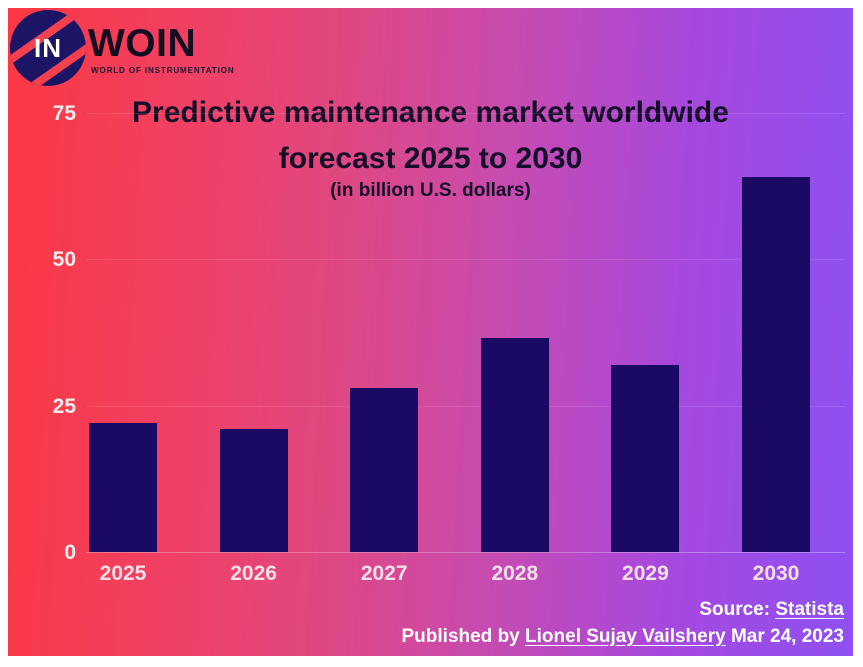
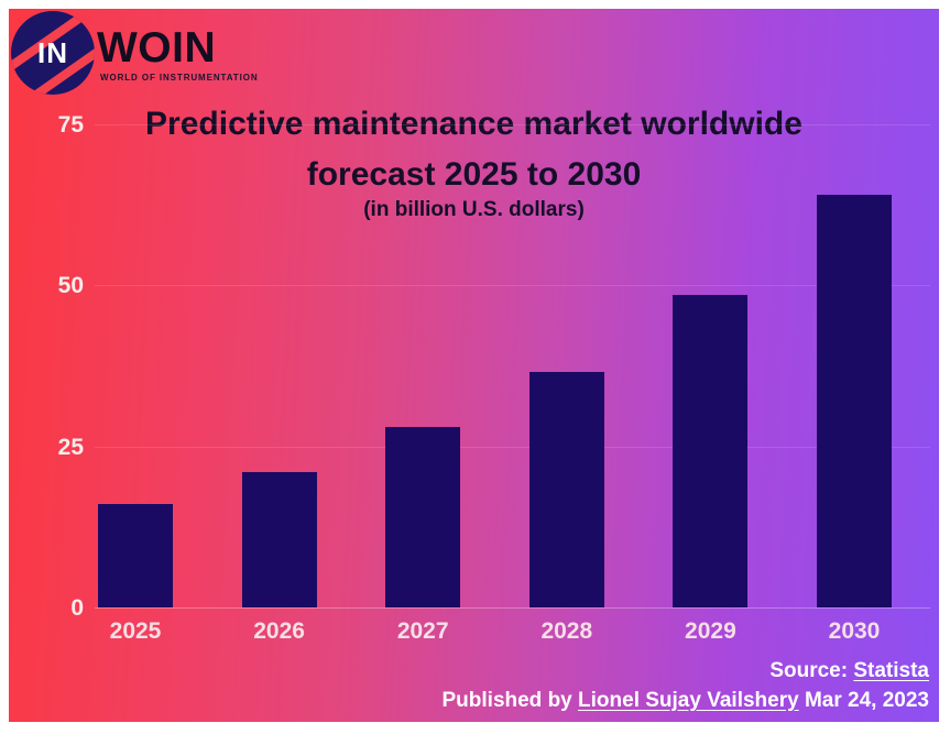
2025: 22 -> 16
2029: 32 -> 48
